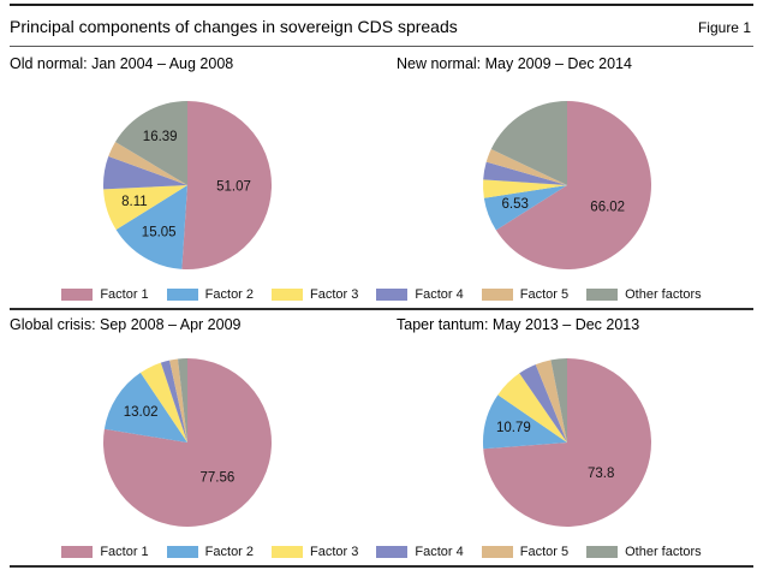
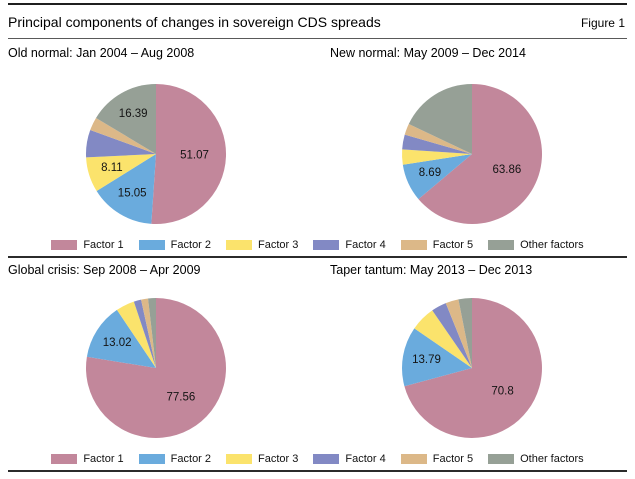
New normal: May 2009 – Dec 2014/Factor 1: 66.02 -> 63.86
New normal: May 2009 – Dec 2014/Factor 2: 6.53 -> 8.69
Taper tantum: May 2013 – Dec 2013/Factor 1: 73.8 -> 70.8
Taper tantum: May 2013 – Dec 2013/Factor 2: 10.79 -> 13.79
